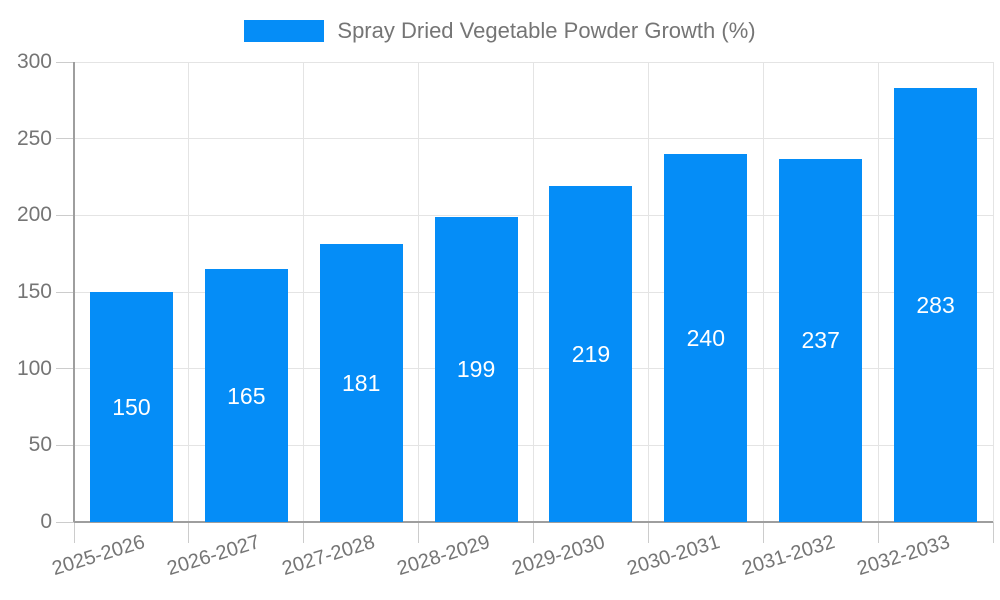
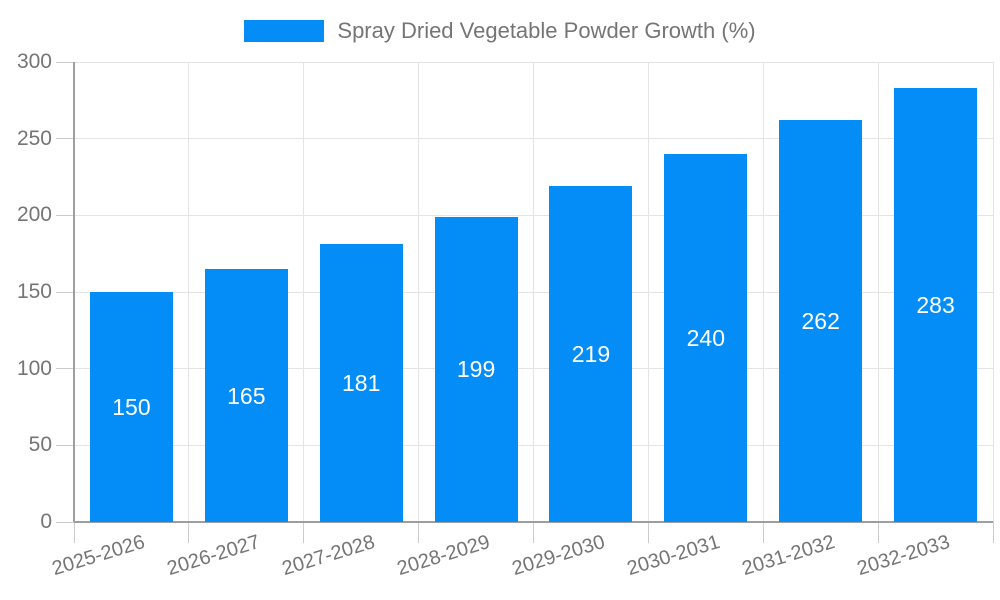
2031-2032: 237 -> 262
